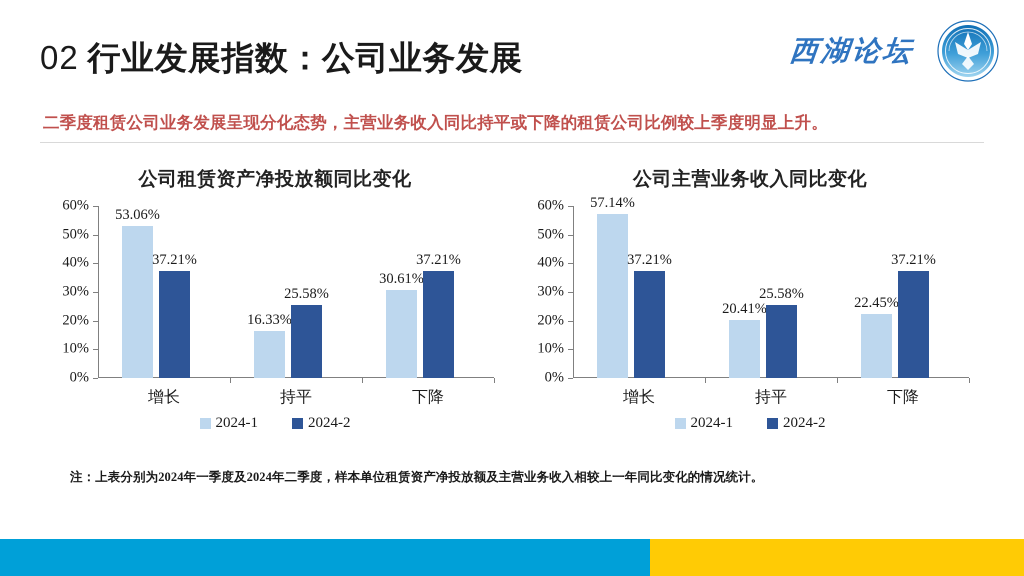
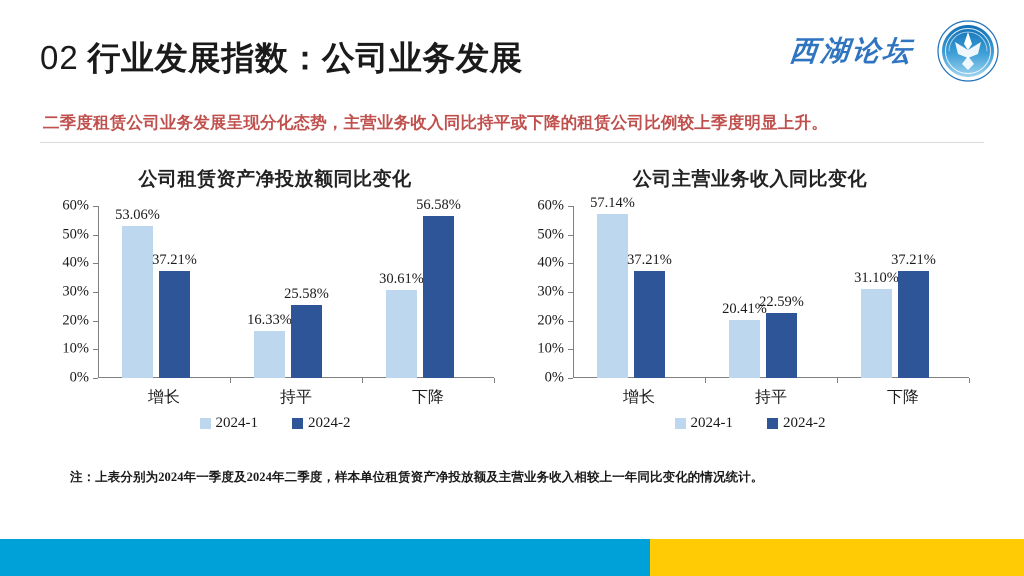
公司租赁资产净投放额同比变化/2024-2/下降: 37.21% -> 56.58%
公司主营业务收入同比变化/2024-2/持平: 25.58% -> 22.59%
公司主营业务收入同比变化/2024-1/下降: 22.45% -> 31.10%
